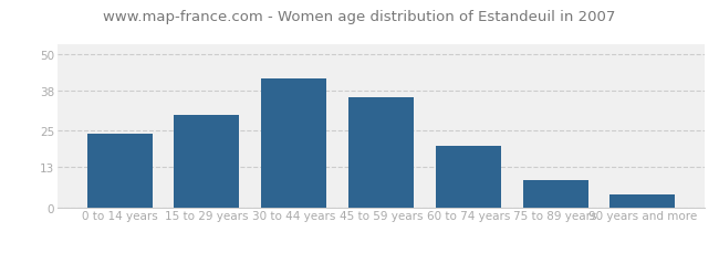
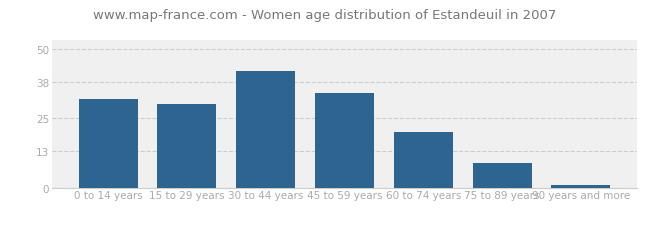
0 to 14 years: 24 -> 32
45 to 59 years: 36 -> 34
90 years and more: 4 -> 1
